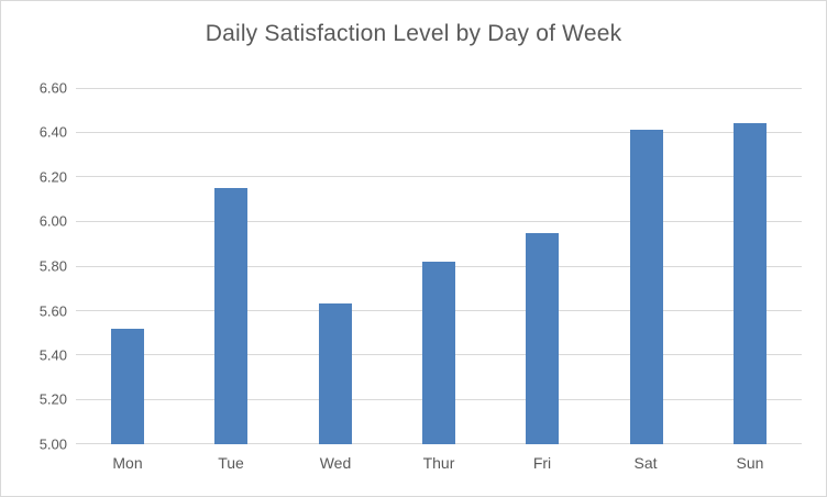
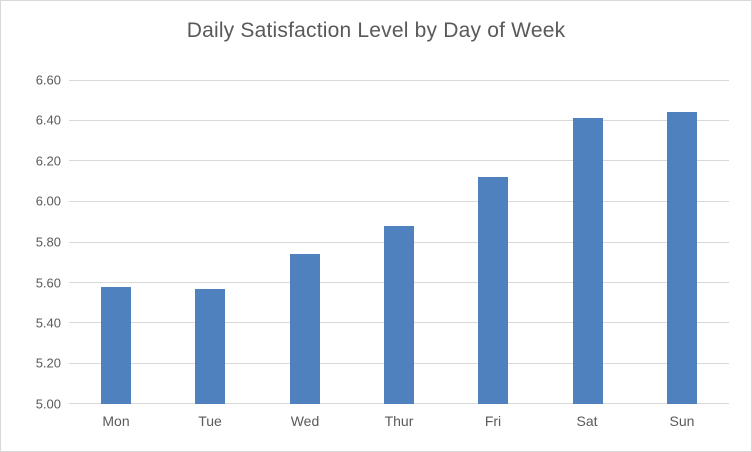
Mon: 5.52 -> 5.58
Tue: 6.15 -> 5.57
Wed: 5.63 -> 5.74
Thur: 5.82 -> 5.88
Fri: 5.95 -> 6.12
